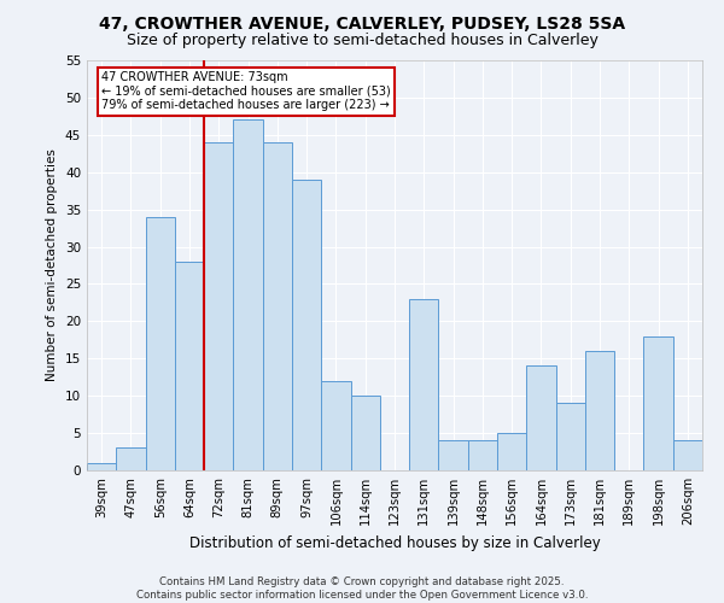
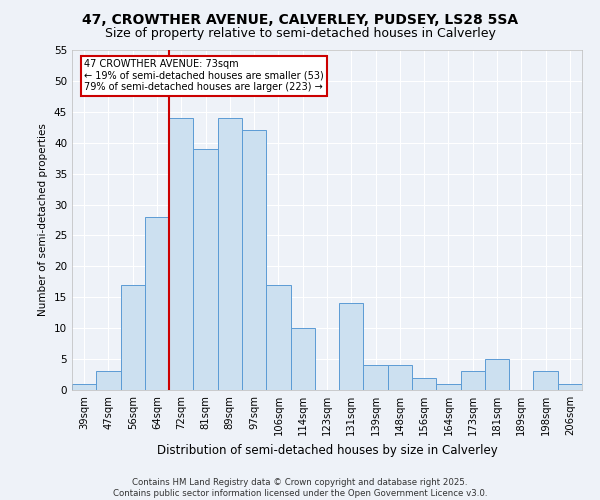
56sqm: 34 -> 17
81sqm: 47 -> 39
97sqm: 39 -> 42
106sqm: 12 -> 17
131sqm: 23 -> 14
156sqm: 5 -> 2
164sqm: 14 -> 1
173sqm: 9 -> 3
181sqm: 16 -> 5
198sqm: 18 -> 3
206sqm: 4 -> 1
